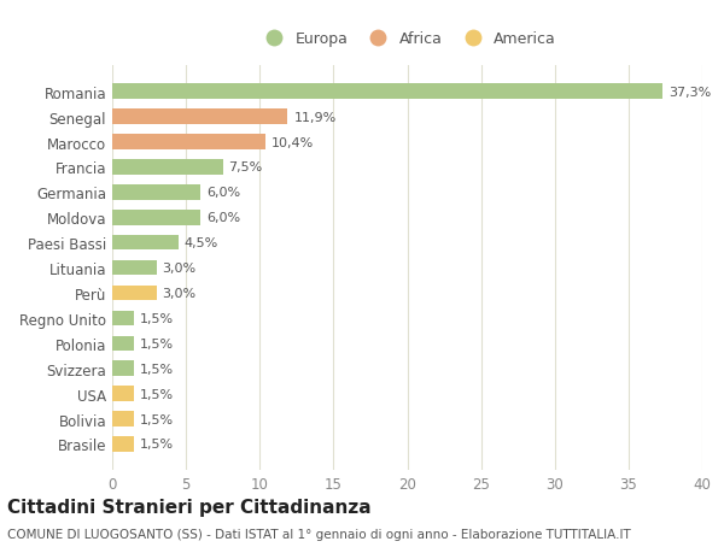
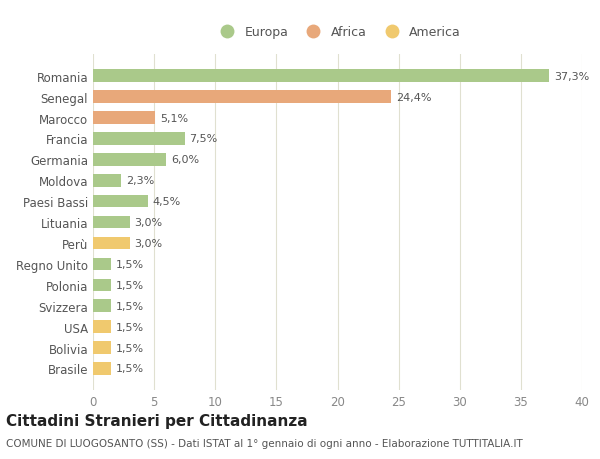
Senegal: 11,9% -> 24,4%
Marocco: 10,4% -> 5,1%
Moldova: 6,0% -> 2,3%
